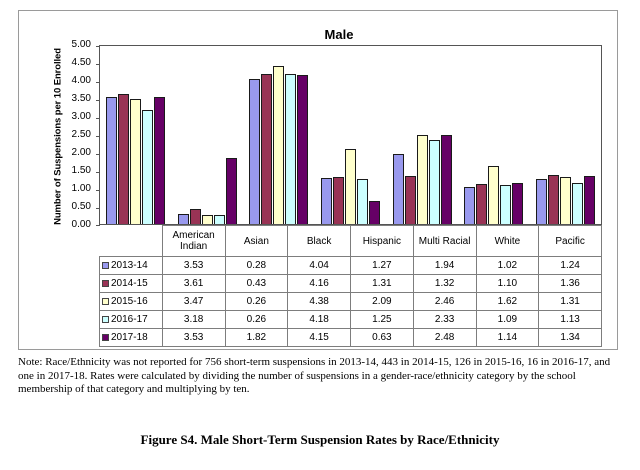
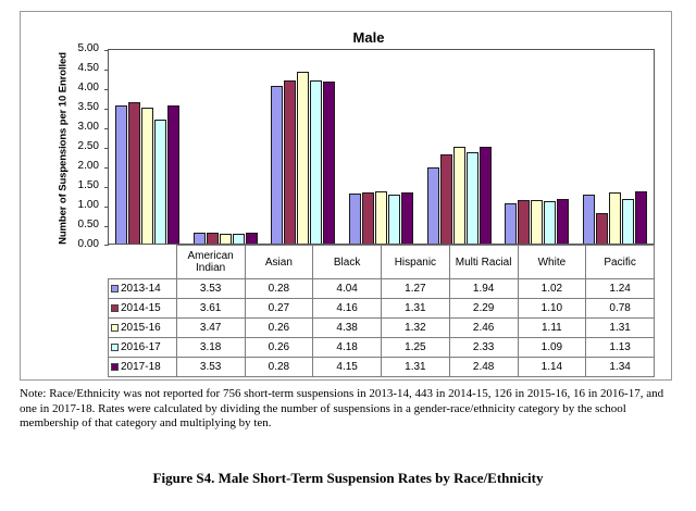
2014-15/Asian: 0.43 -> 0.27
2017-18/Asian: 1.82 -> 0.28
2015-16/Hispanic: 2.09 -> 1.32
2017-18/Hispanic: 0.63 -> 1.31
2014-15/Multi Racial: 1.32 -> 2.29
2015-16/White: 1.62 -> 1.11
2014-15/Pacific: 1.36 -> 0.78
